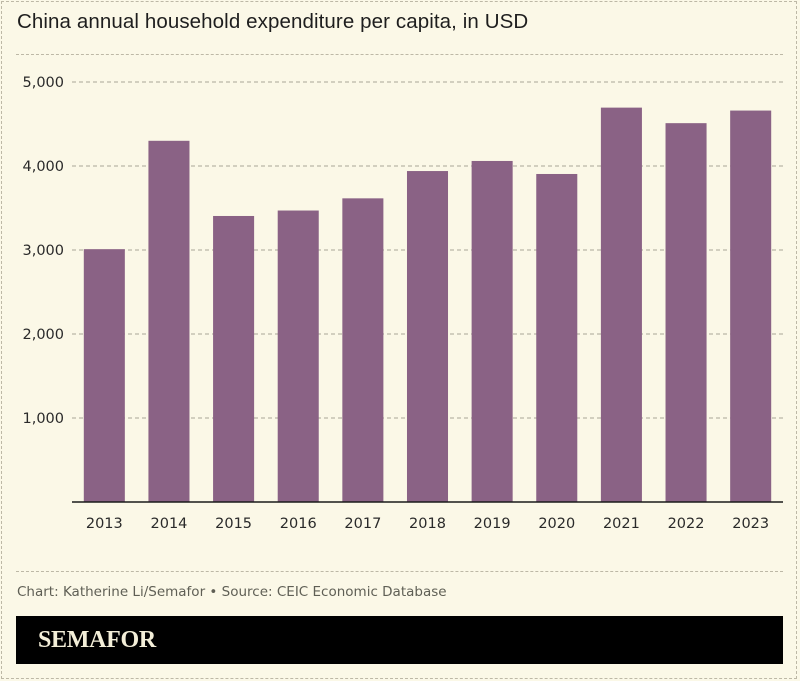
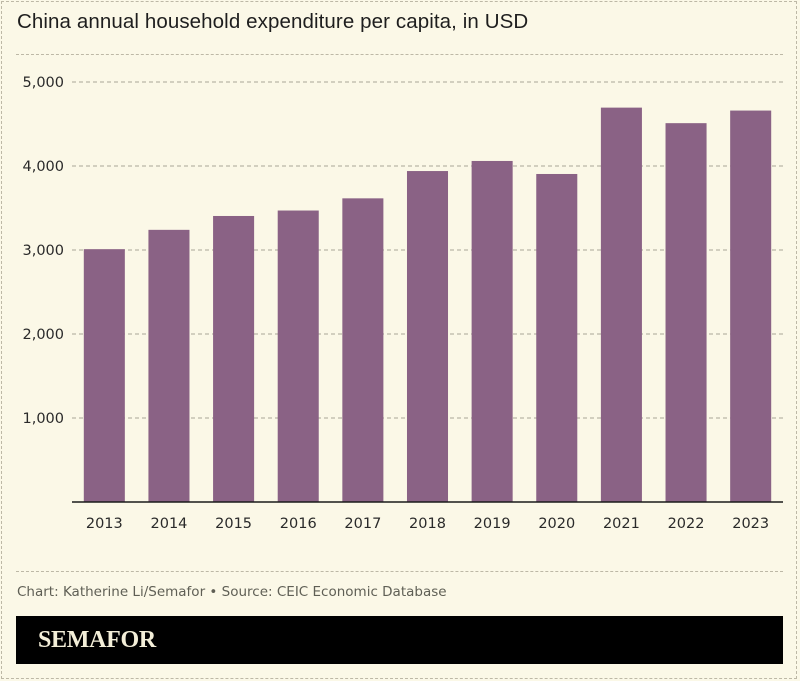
2014: 4300 -> 3200
